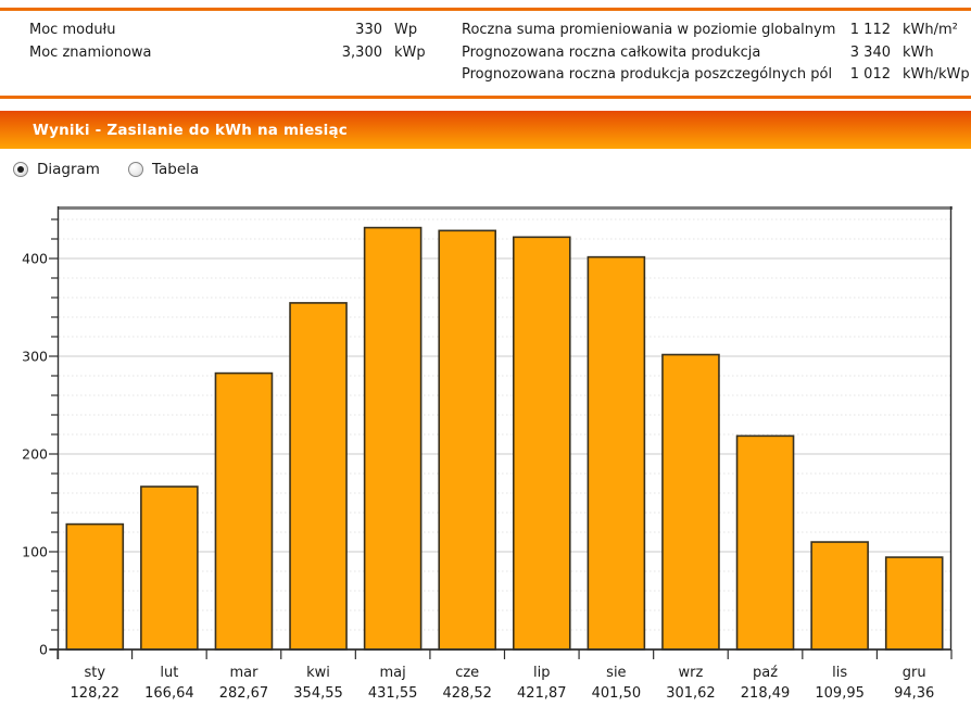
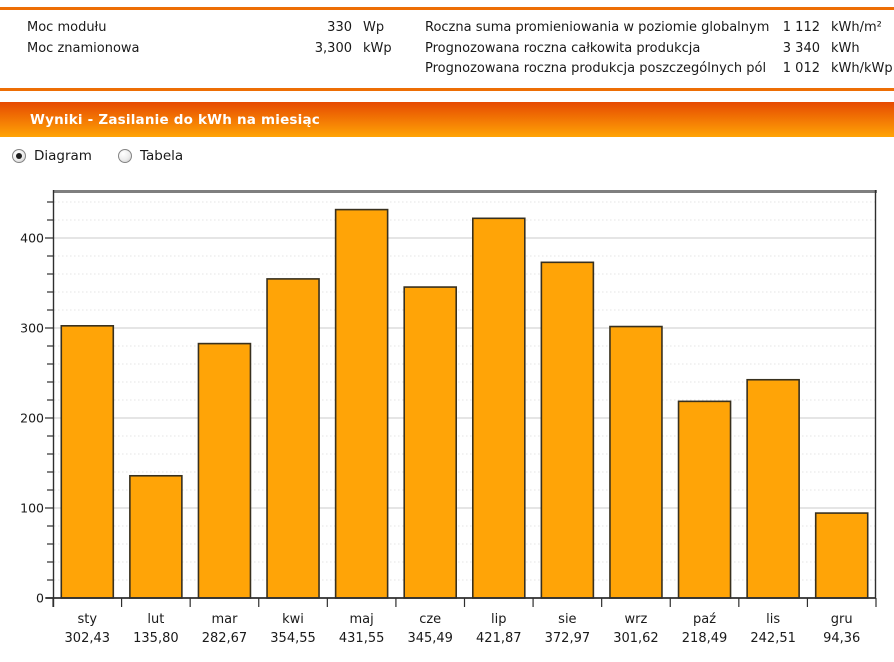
sty: 128,22 -> 302,43
lut: 166,64 -> 135,80
cze: 428,52 -> 345,49
sie: 401,50 -> 372,97
lis: 109,95 -> 242,51
